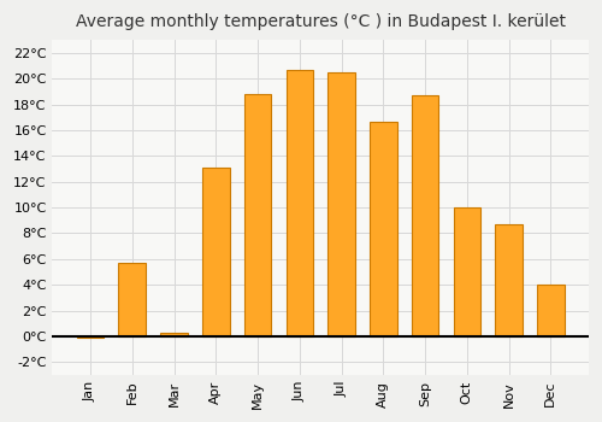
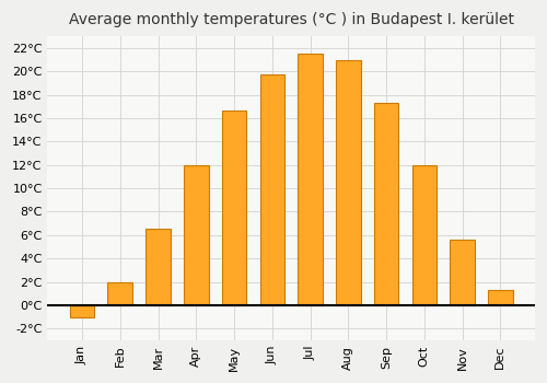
Jan: -0.1°C -> -1.0°C
Feb: 5.7°C -> 2.0°C
Mar: 0.3°C -> 6.5°C
Apr: 13.1°C -> 12.0°C
May: 18.8°C -> 16.7°C
Jun: 20.7°C -> 19.7°C
Jul: 20.5°C -> 21.5°C
Aug: 16.7°C -> 21.0°C
Sep: 18.7°C -> 17.3°C
Oct: 10.0°C -> 12.0°C
Nov: 8.7°C -> 5.6°C
Dec: 4.0°C -> 1.3°C
